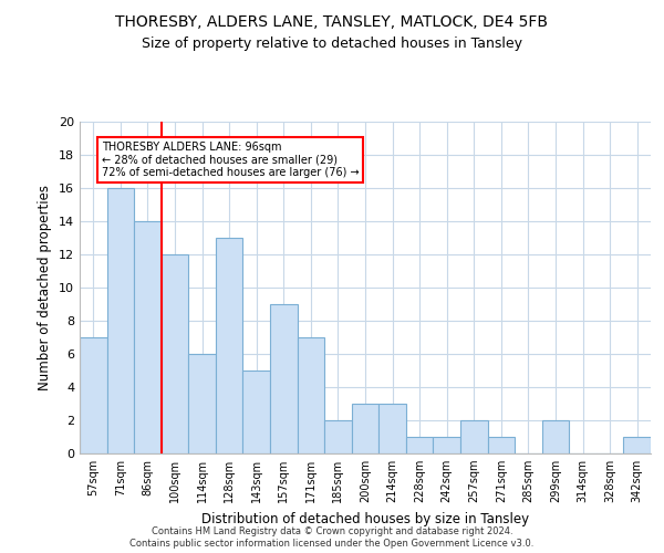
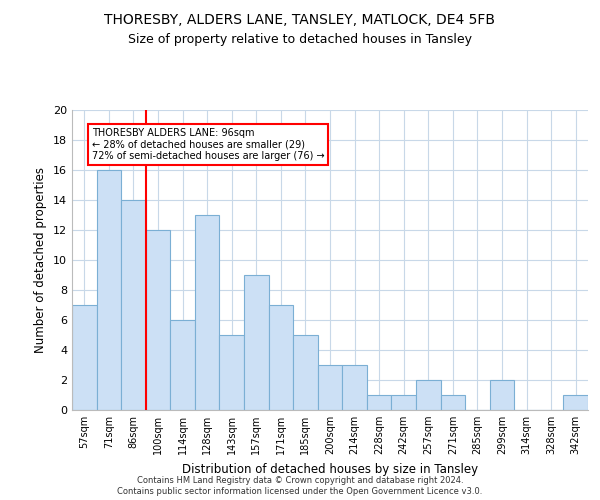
185sqm: 2 -> 5
